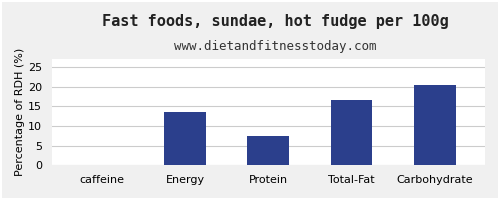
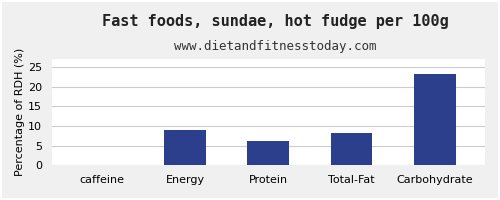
Energy: 13.5 -> 9.0
Protein: 7.5 -> 6.2
Total-Fat: 16.5 -> 8.1
Carbohydrate: 20.5 -> 23.2
